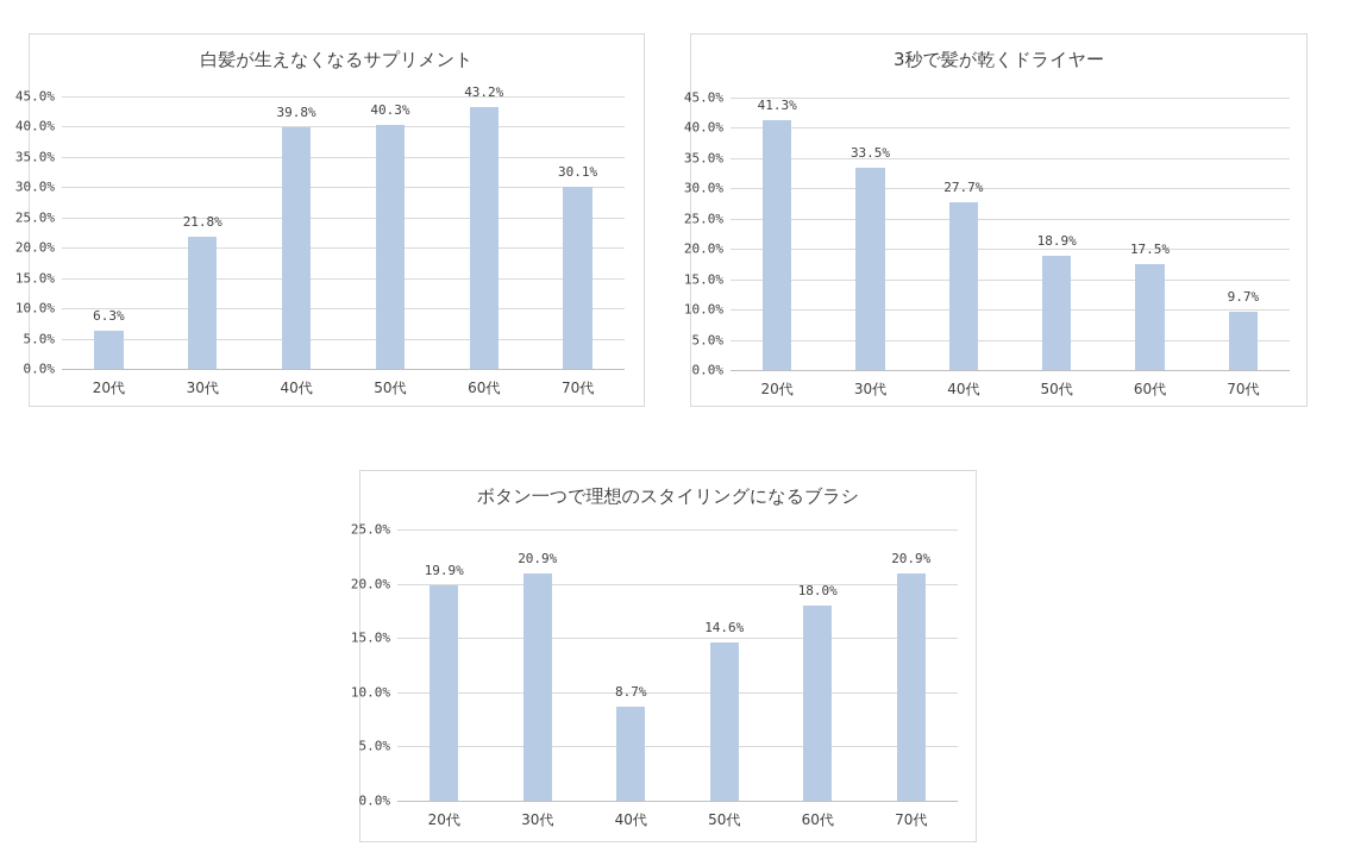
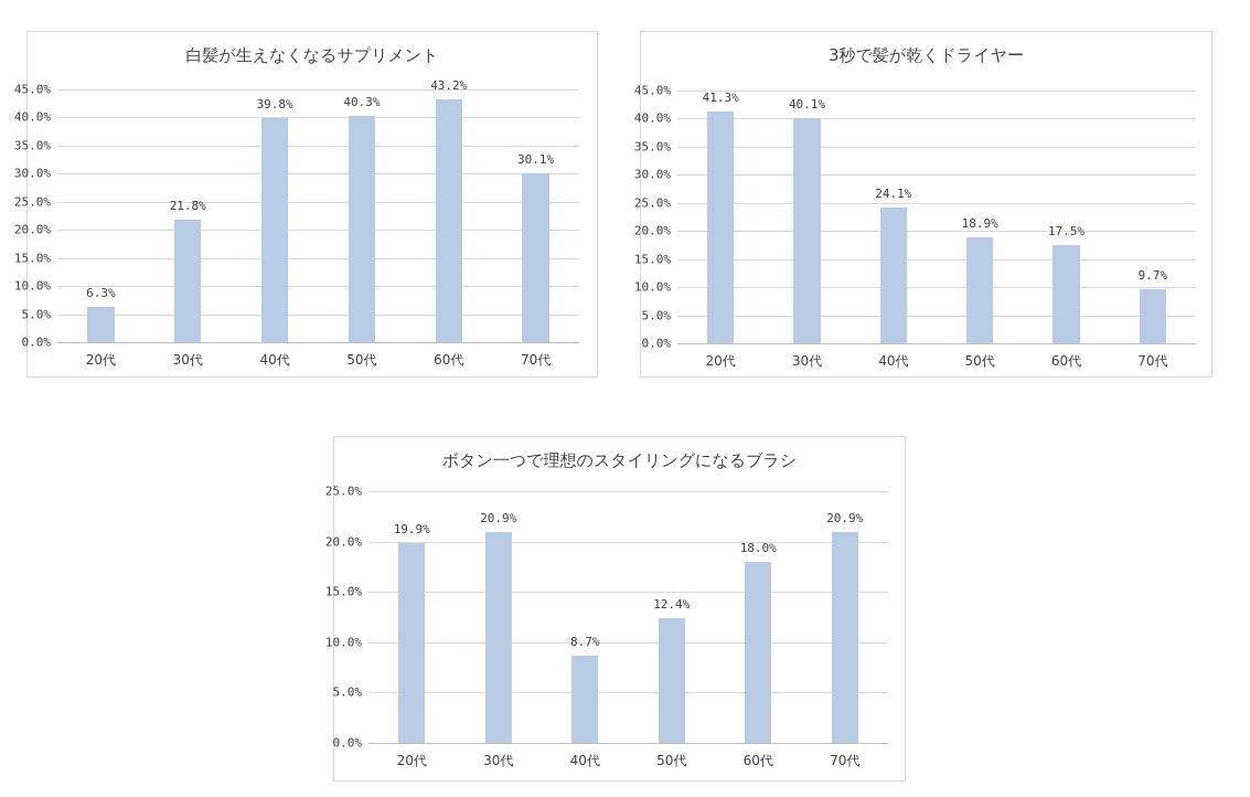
3秒で髪が乾くドライヤー/30代: 33.5% -> 40.1%
3秒で髪が乾くドライヤー/40代: 27.7% -> 24.1%
ボタン一つで理想のスタイリングになるブラシ/50代: 14.6% -> 12.4%
